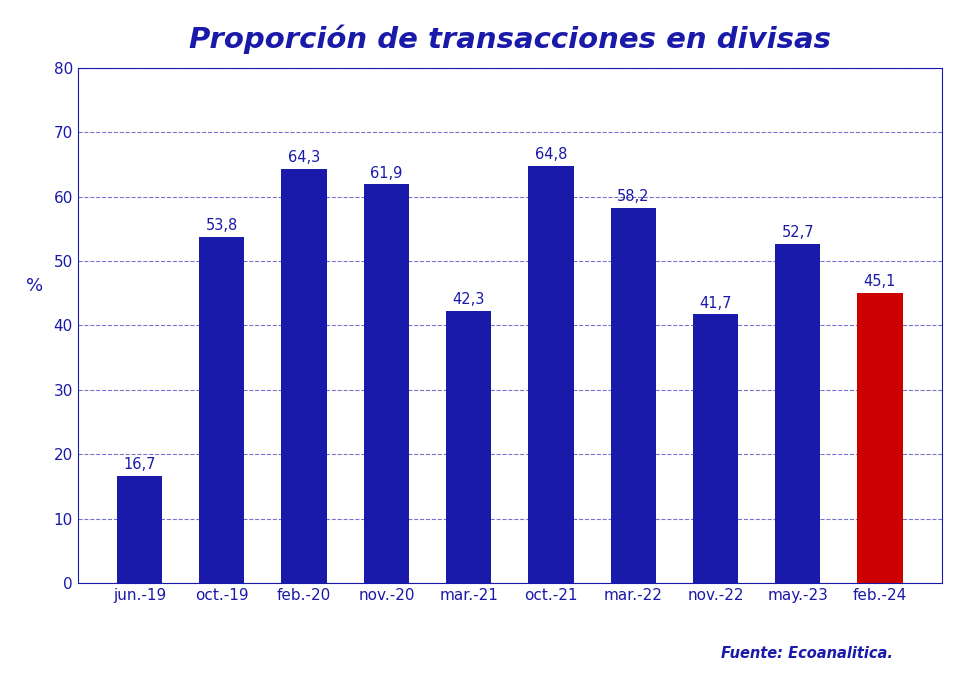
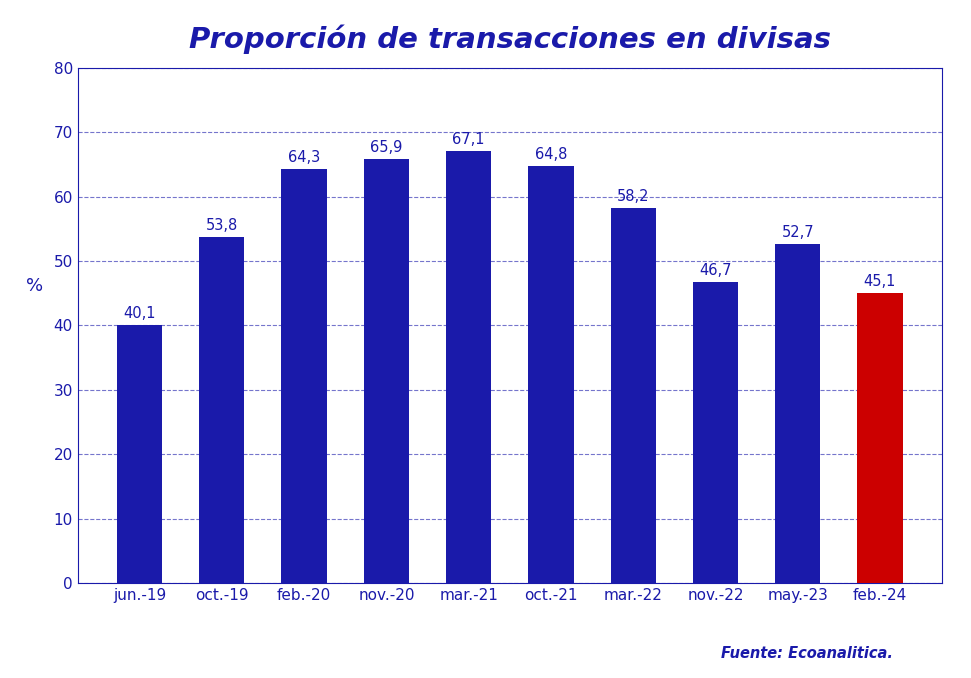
jun.-19: 16,7 -> 40,1
nov.-20: 61,9 -> 65,9
mar.-21: 42,3 -> 67,1
nov.-22: 41,7 -> 46,7
